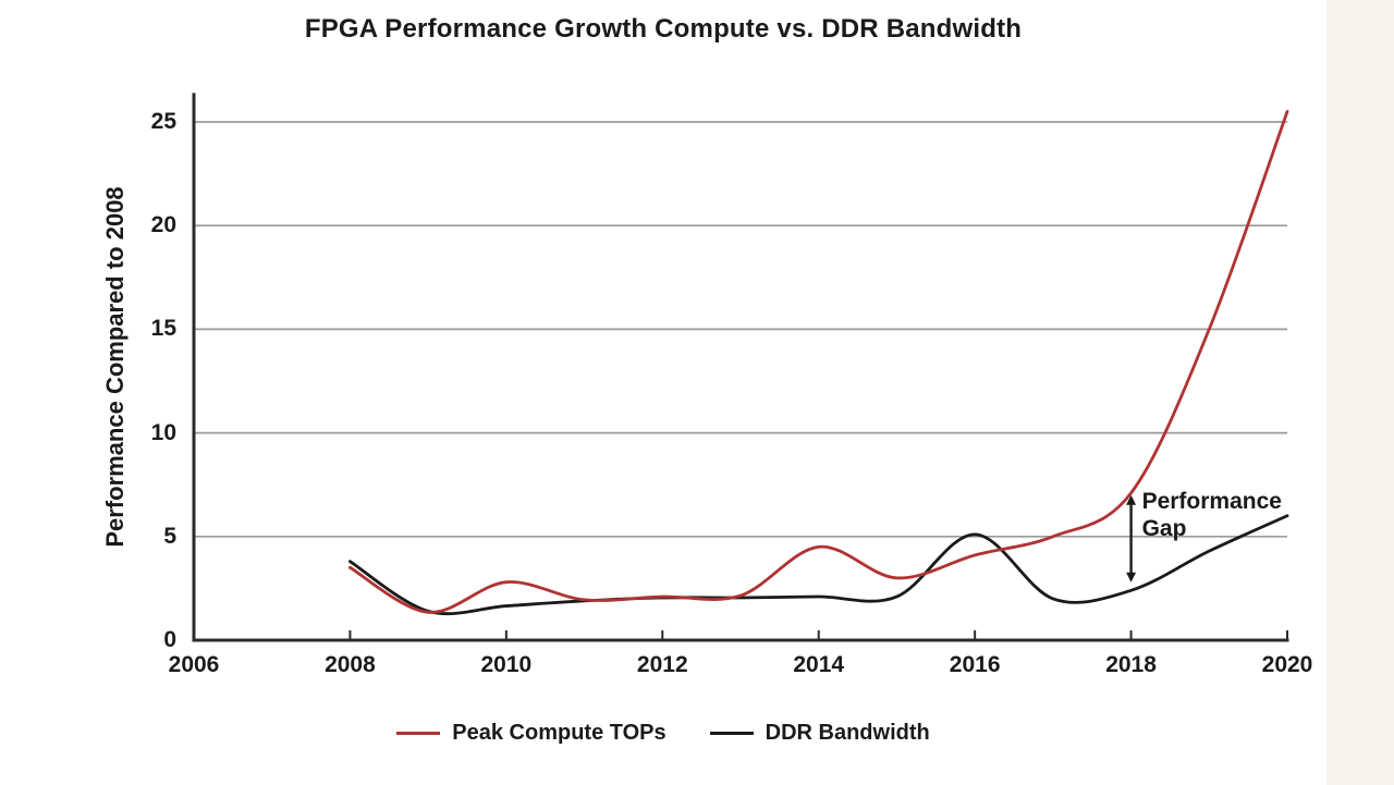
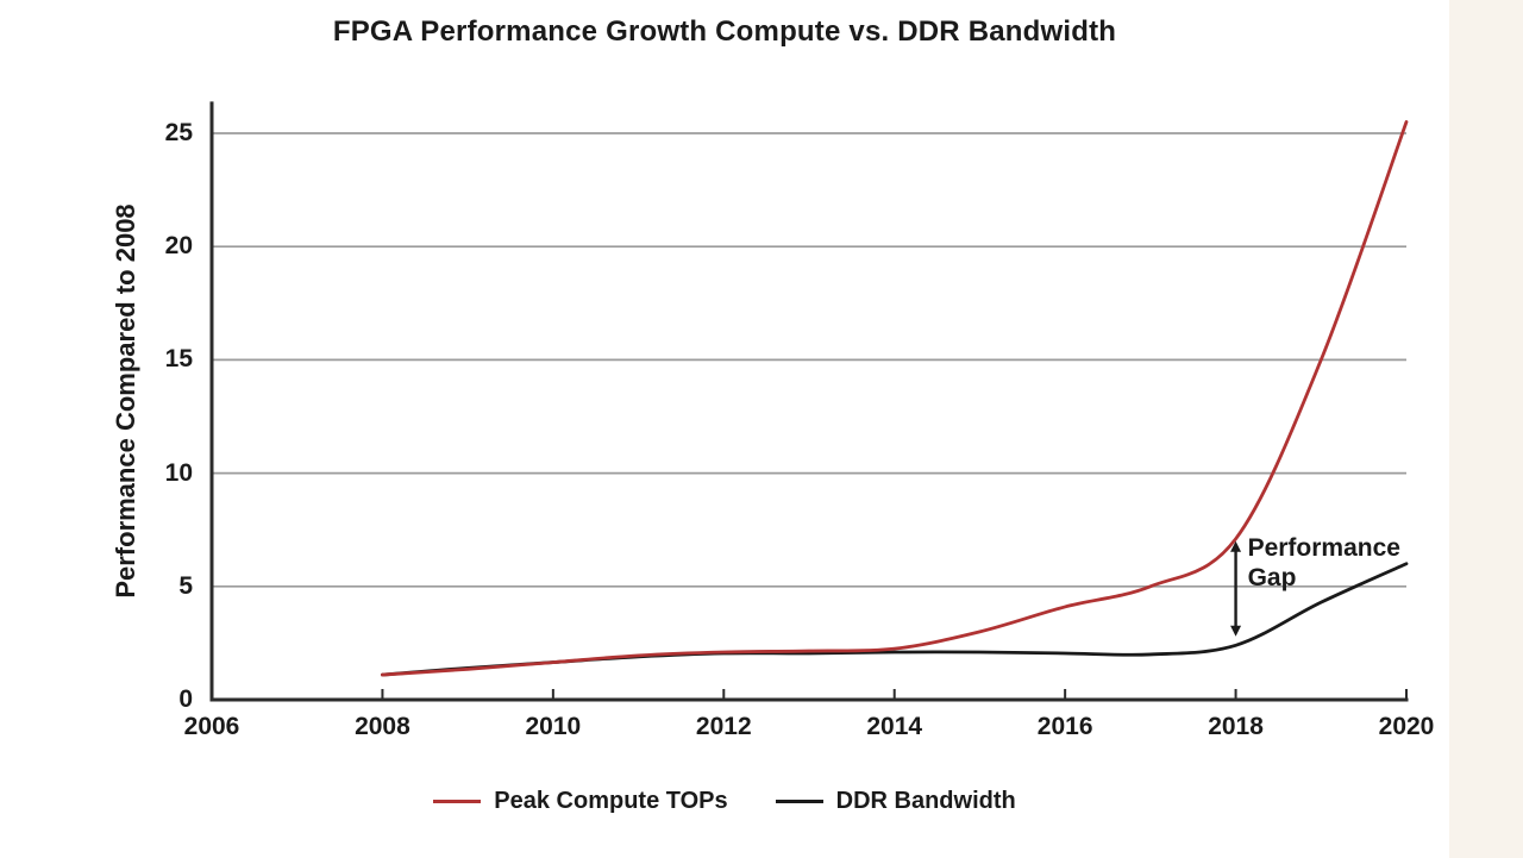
Peak Compute TOPs/2008: 3.5 -> 1.1
DDR Bandwidth/2008: 3.8 -> 1.1
Peak Compute TOPs/2010: 2.8 -> 1.6
Peak Compute TOPs/2014: 4.5 -> 2.2
DDR Bandwidth/2016: 5.1 -> 2.0
